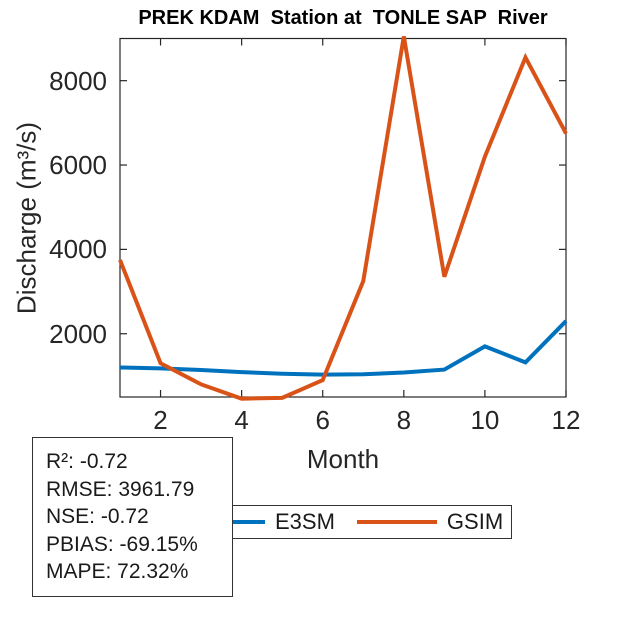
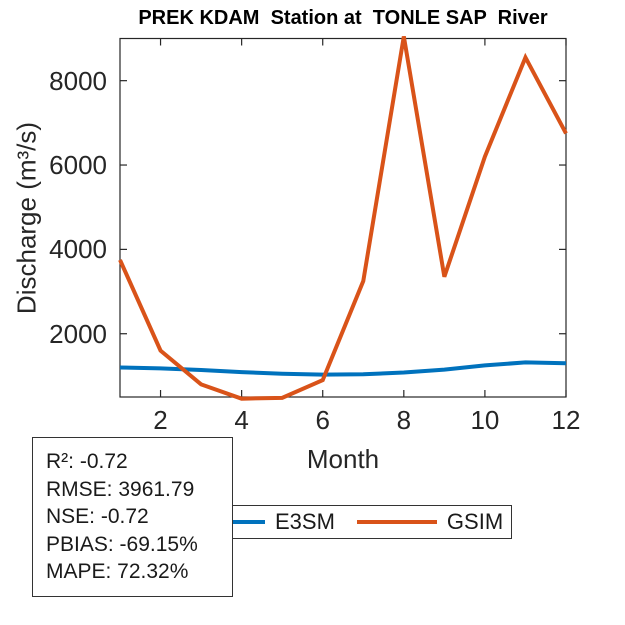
GSIM/2: 1300 -> 1600
E3SM/10: 1700 -> 1200
E3SM/12: 2300 -> 1300
